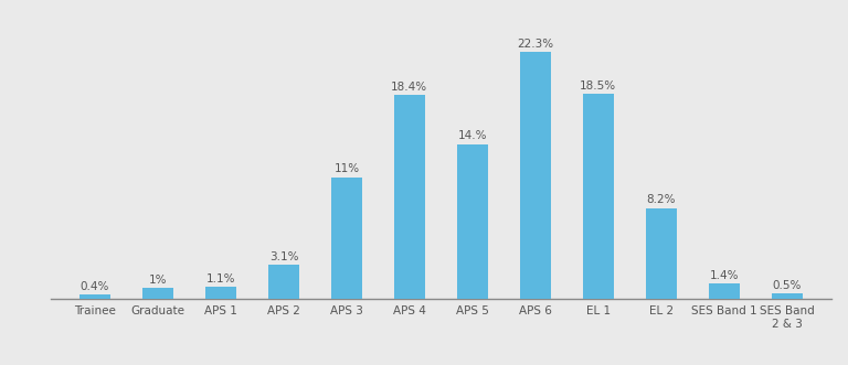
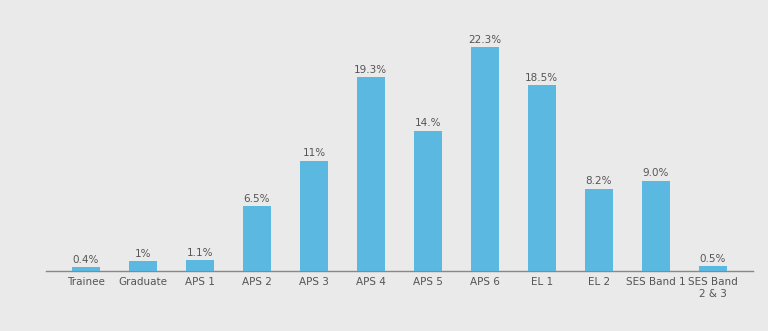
APS 2: 3.1% -> 6.5%
APS 4: 18.4% -> 19.3%
SES Band 1: 1.4% -> 9.0%
